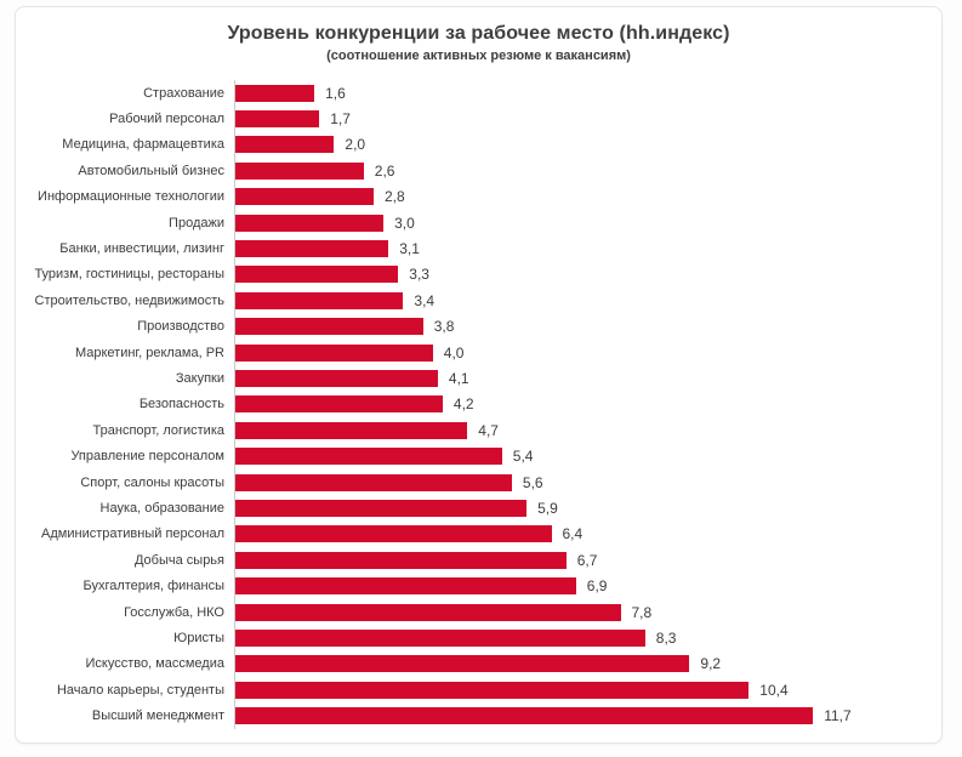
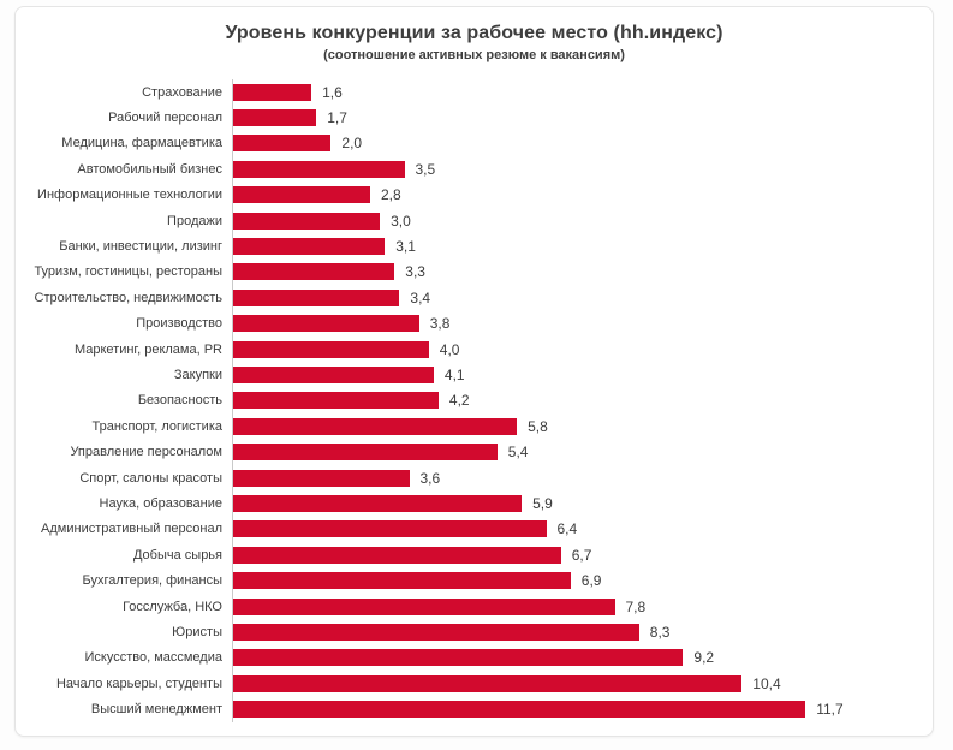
Автомобильный бизнес: 2,6 -> 3,5
Транспорт, логистика: 4,7 -> 5,8
Спорт, салоны красоты: 5,6 -> 3,6
